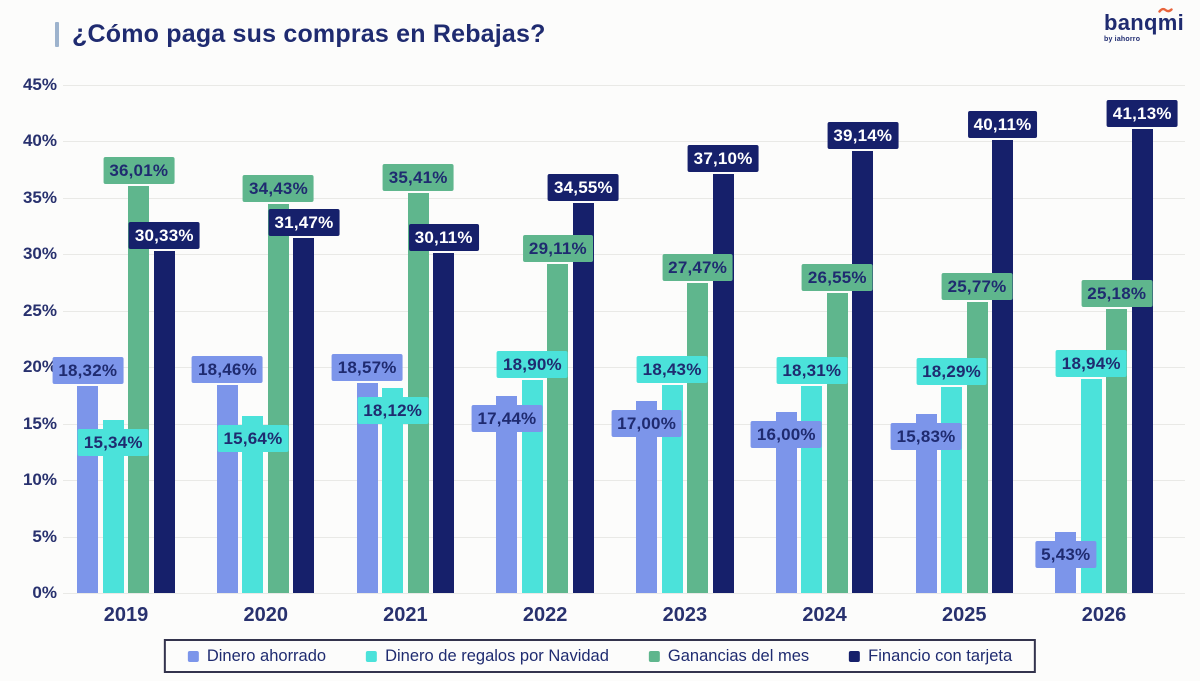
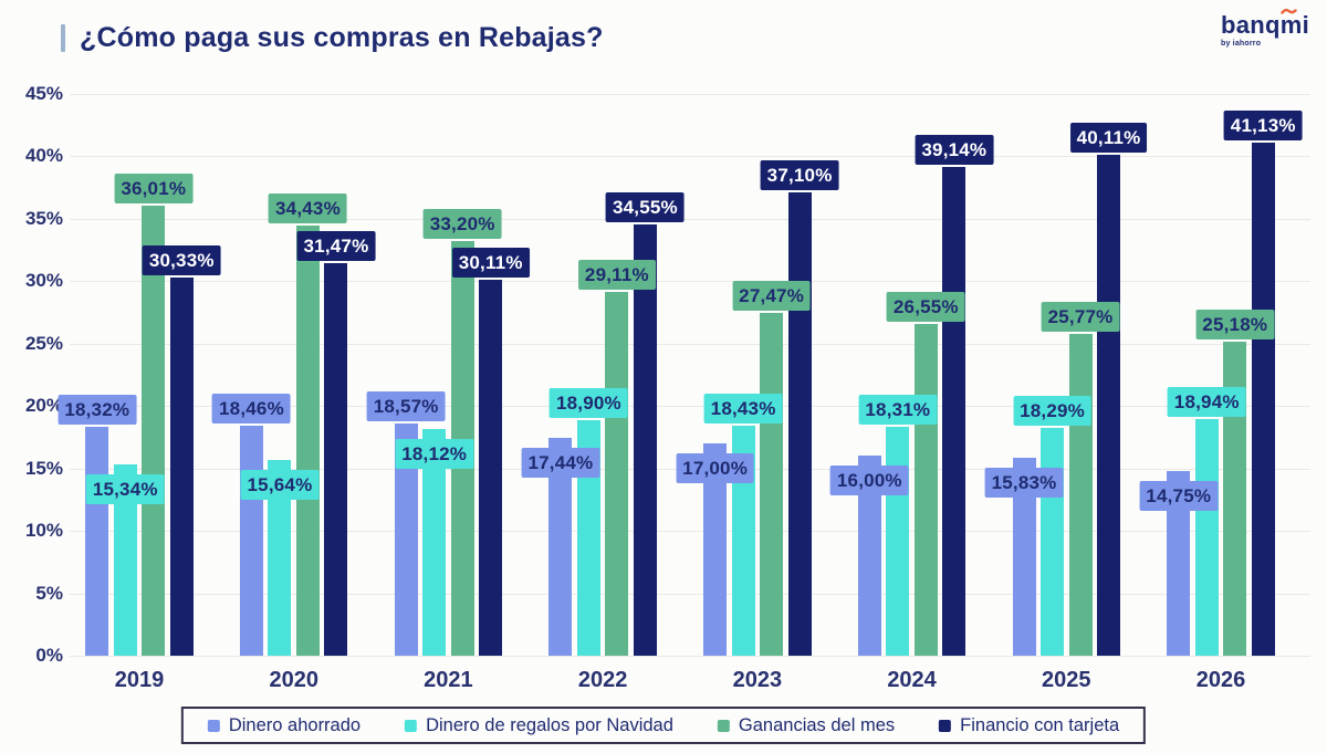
Ganancias del mes/2021: 35,41% -> 33,20%
Dinero ahorrado/2026: 5,43% -> 14,75%
